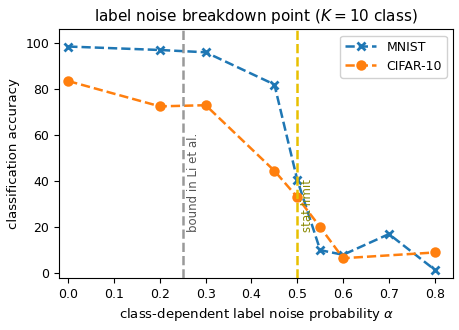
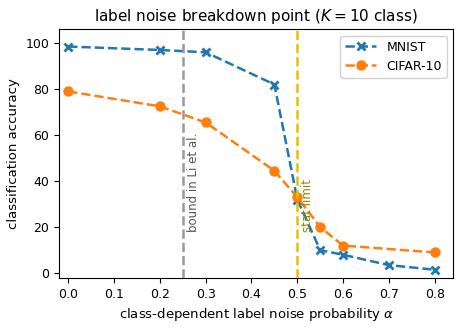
CIFAR-10/0.0: 83.5 -> 79.0
CIFAR-10/0.3: 73.0 -> 65.5
MNIST/0.5: 40.5 -> 32.0
CIFAR-10/0.6: 6.5 -> 12.0
MNIST/0.7: 17.0 -> 3.5
